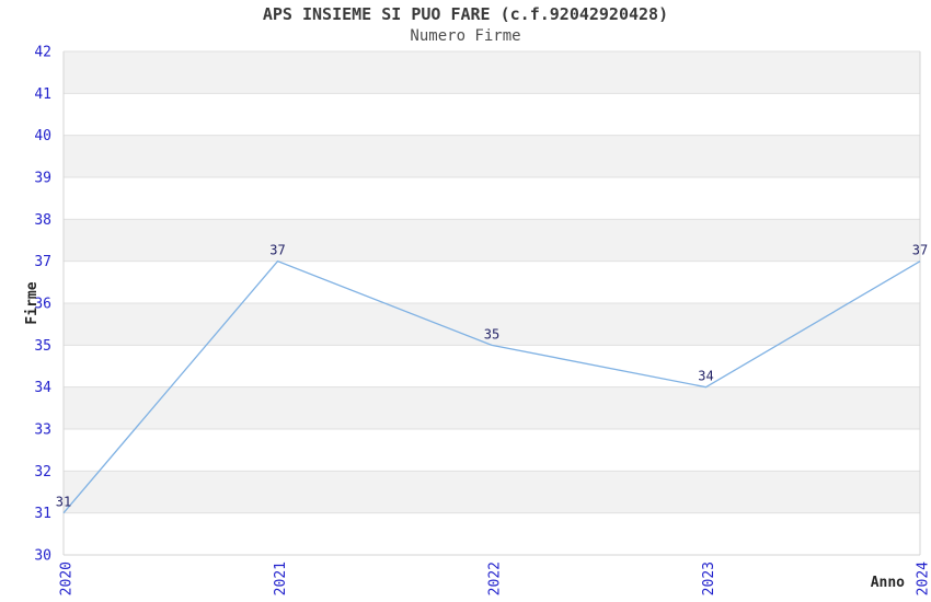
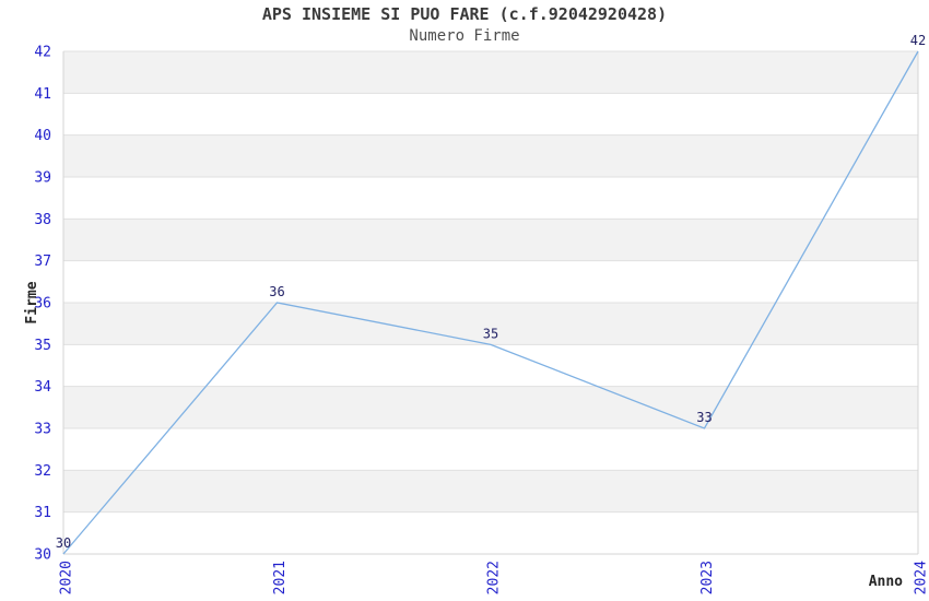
2020: 31 -> 30
2021: 37 -> 36
2023: 34 -> 33
2024: 37 -> 42
